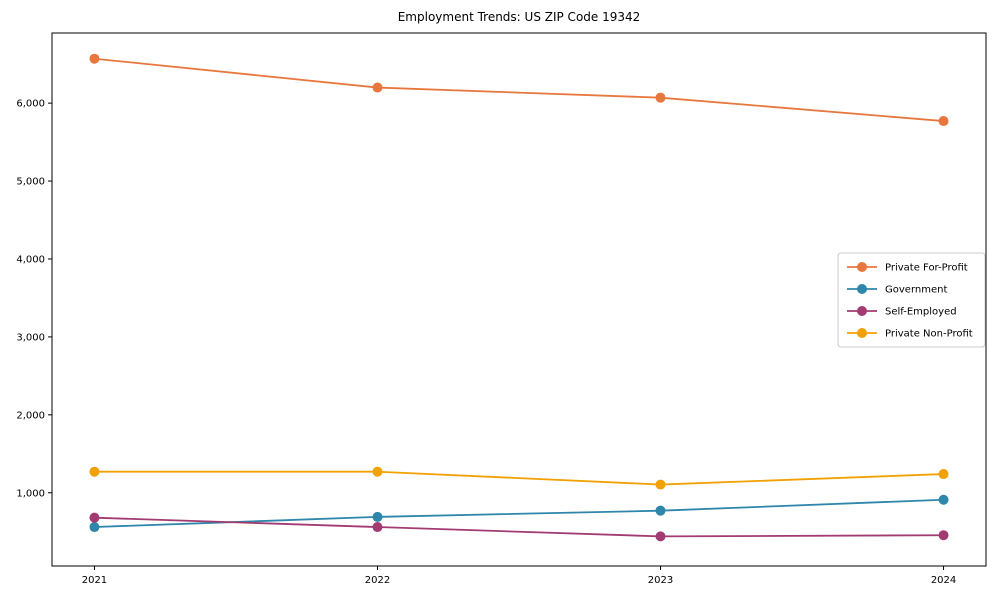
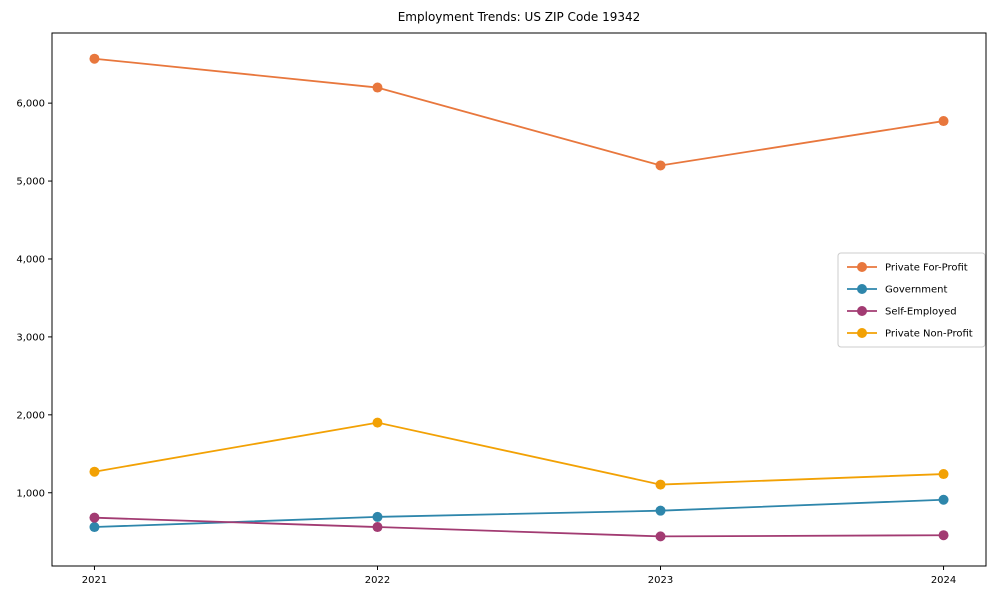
Private Non-Profit/2022: 1300 -> 1900
Private For-Profit/2023: 6100 -> 5200
